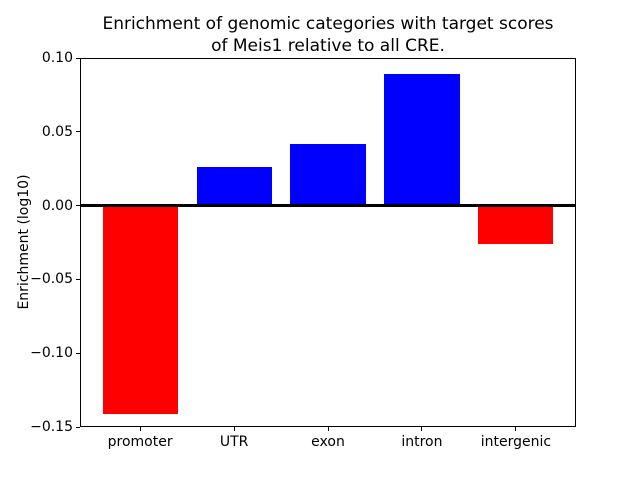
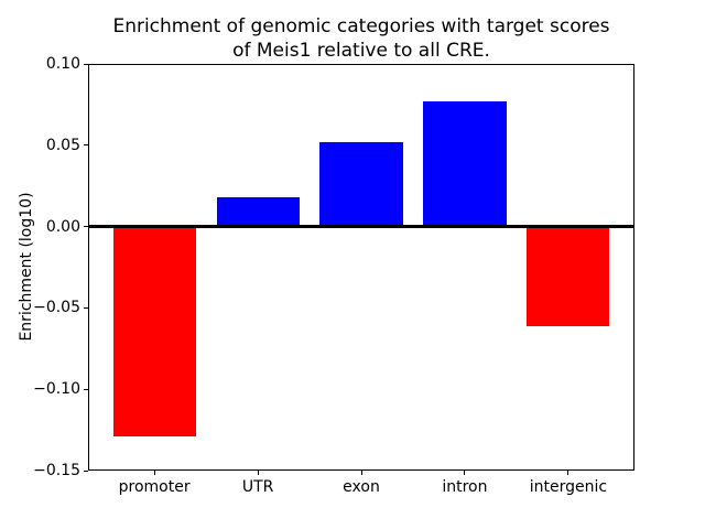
promoter: -0.141 -> -0.129
UTR: 0.026 -> 0.018
exon: 0.042 -> 0.052
intron: 0.089 -> 0.077
intergenic: -0.026 -> -0.061
